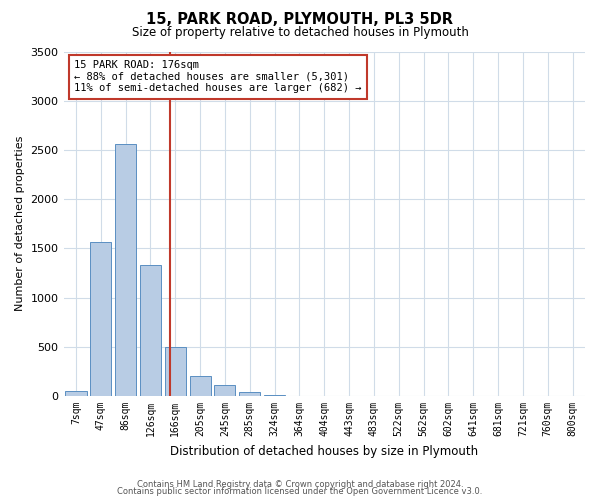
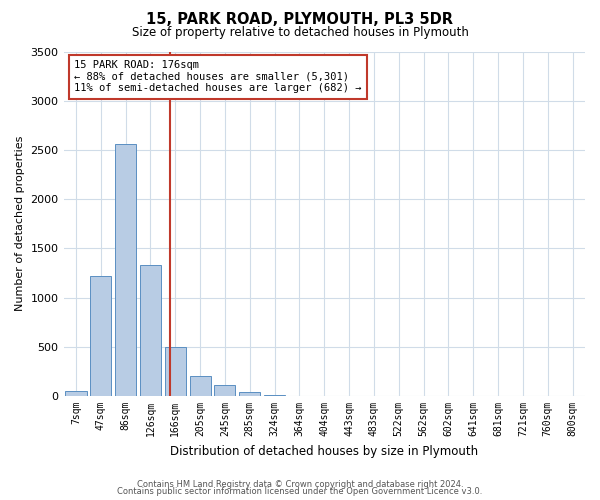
47sqm: 1560 -> 1220
